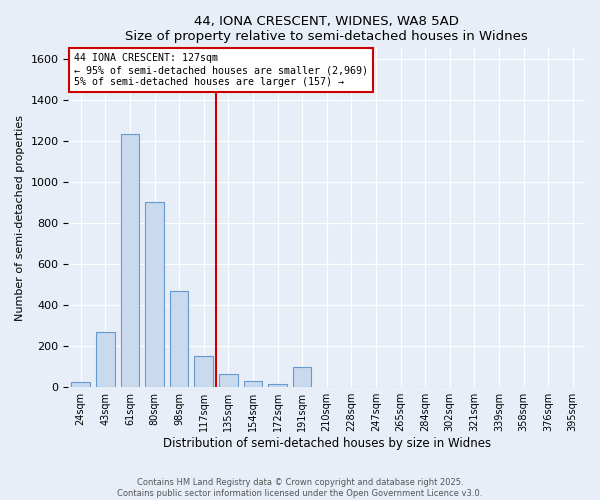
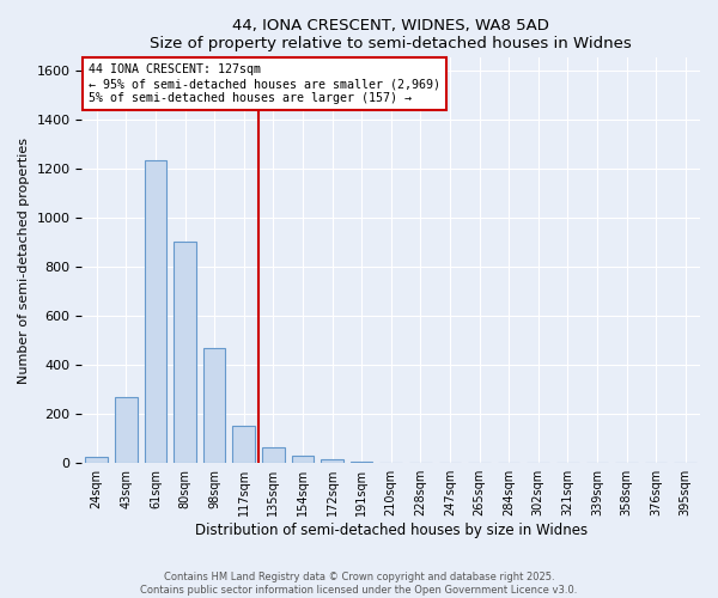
191sqm: 100 -> 8
